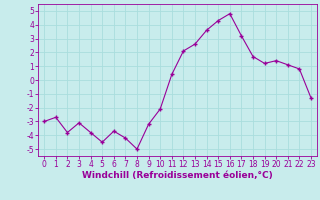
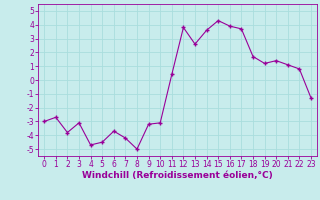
4: -3.8 -> -4.7
10: -2.1 -> -3.1
12: 2.1 -> 3.8
16: 4.8 -> 3.9
17: 3.2 -> 3.7
